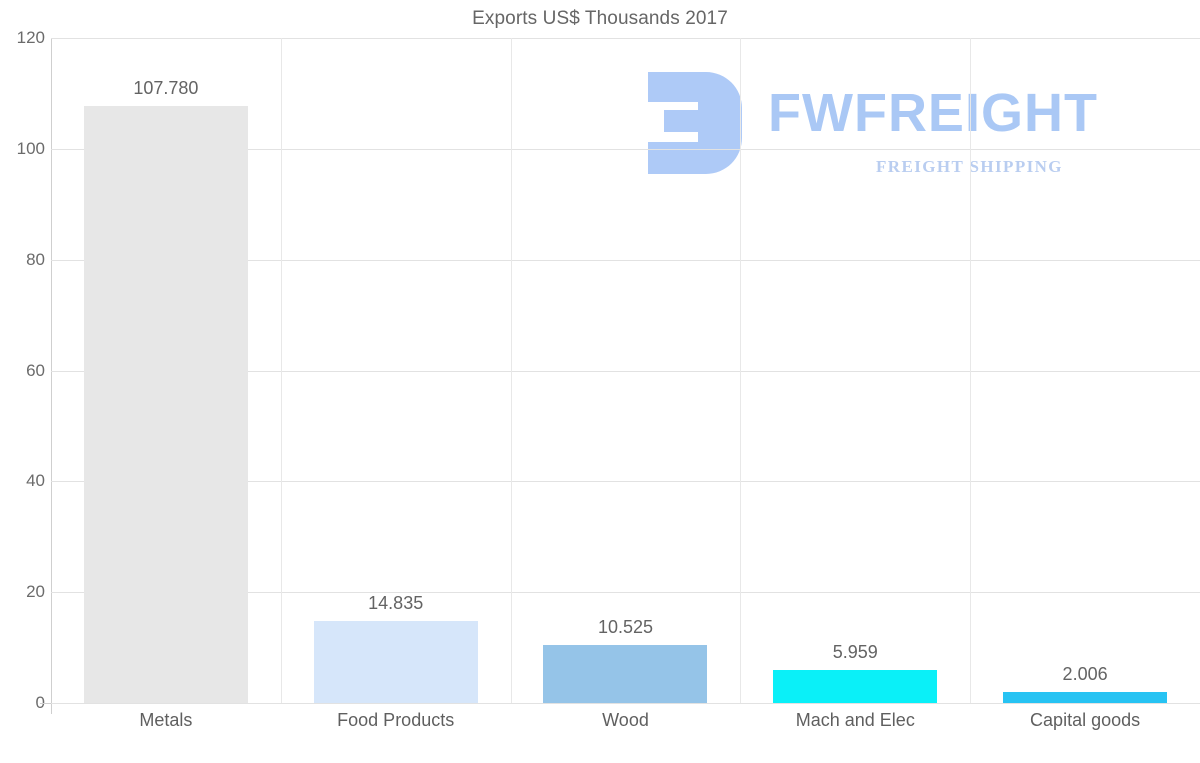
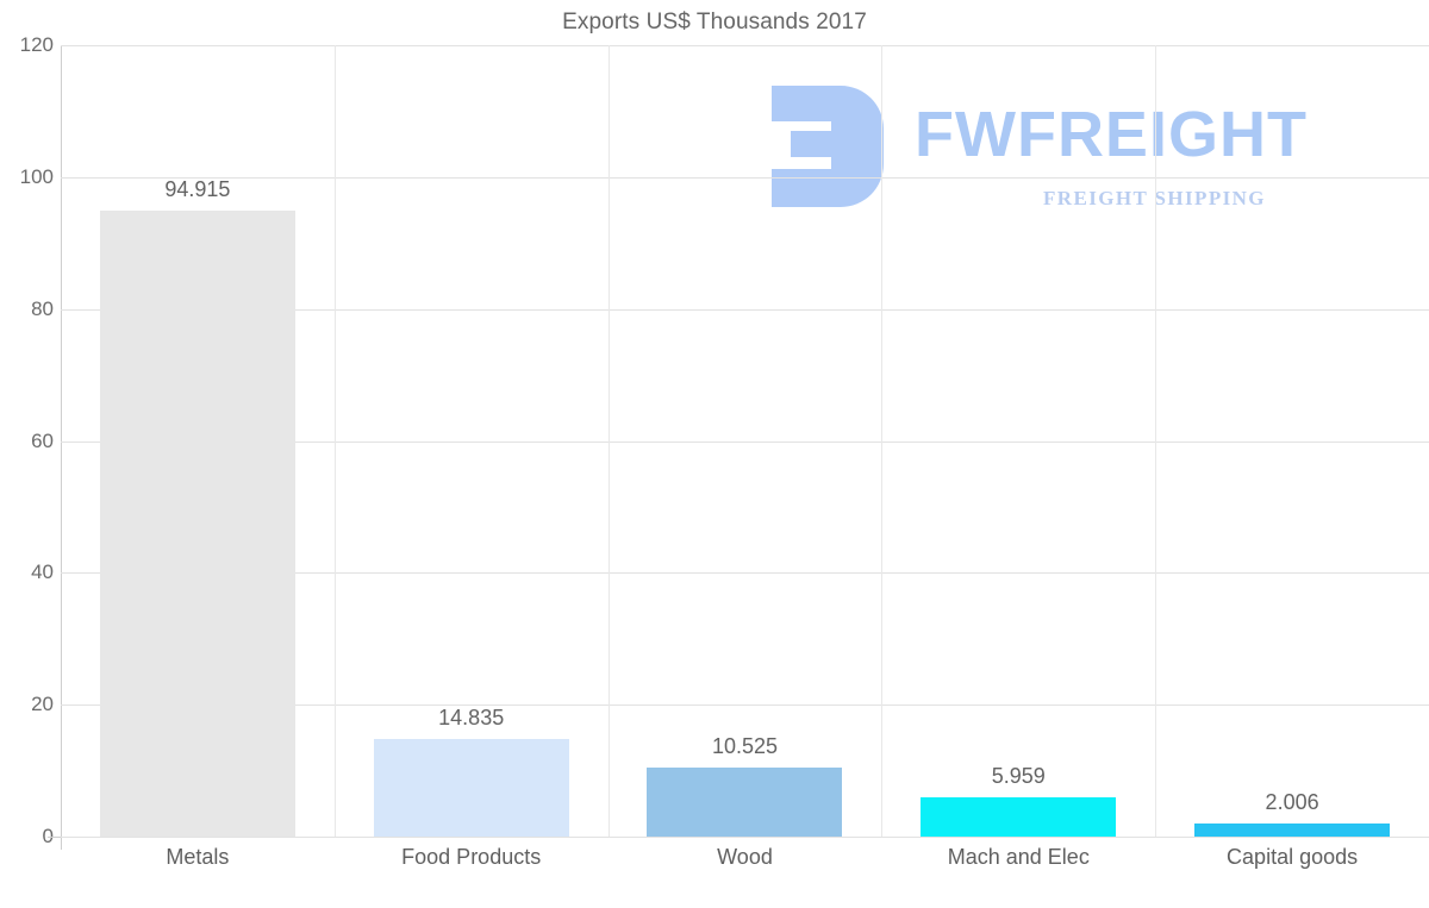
Metals: 107.780 -> 94.915
